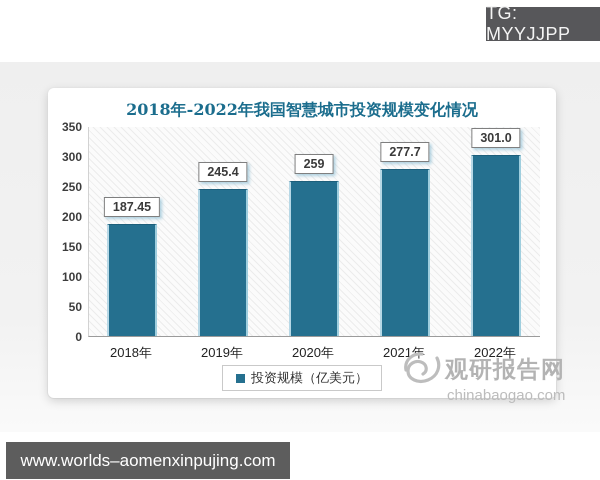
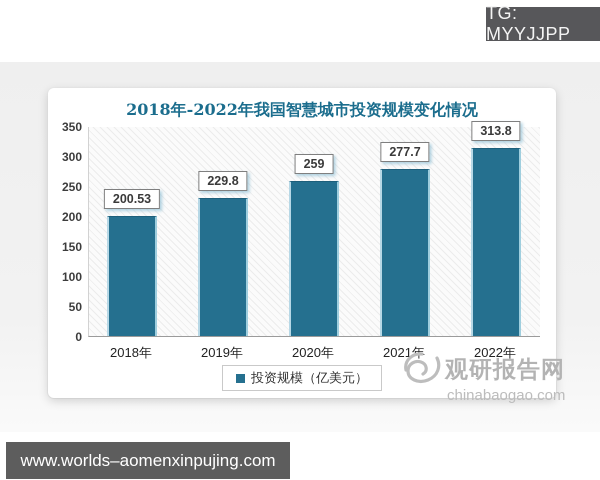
2018年: 187.45 -> 200.53
2019年: 245.4 -> 229.8
2022年: 301.0 -> 313.8
